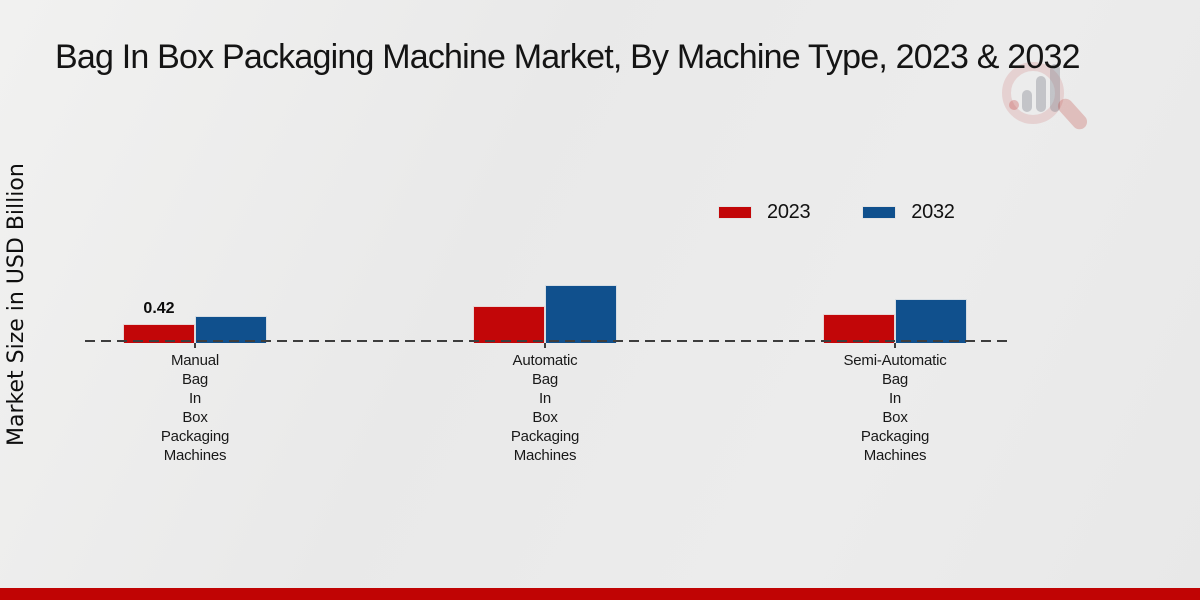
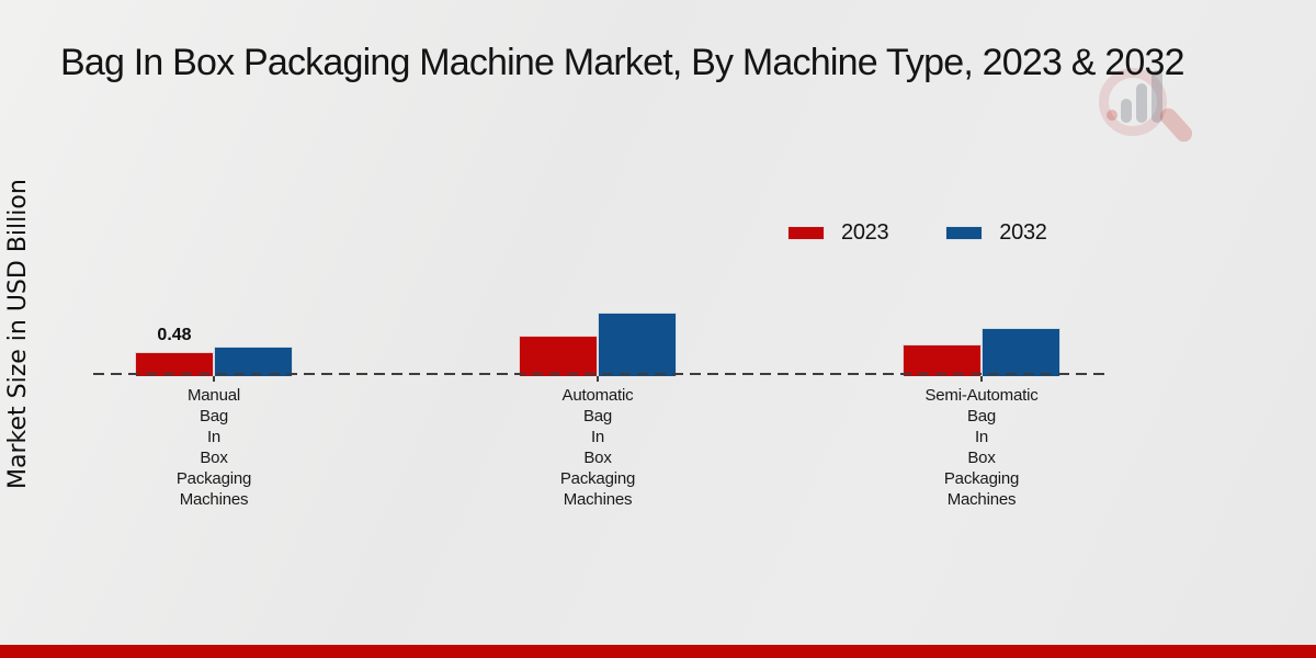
2023/Manual Bag In Box Packaging Machines: 0.42 -> 0.48
